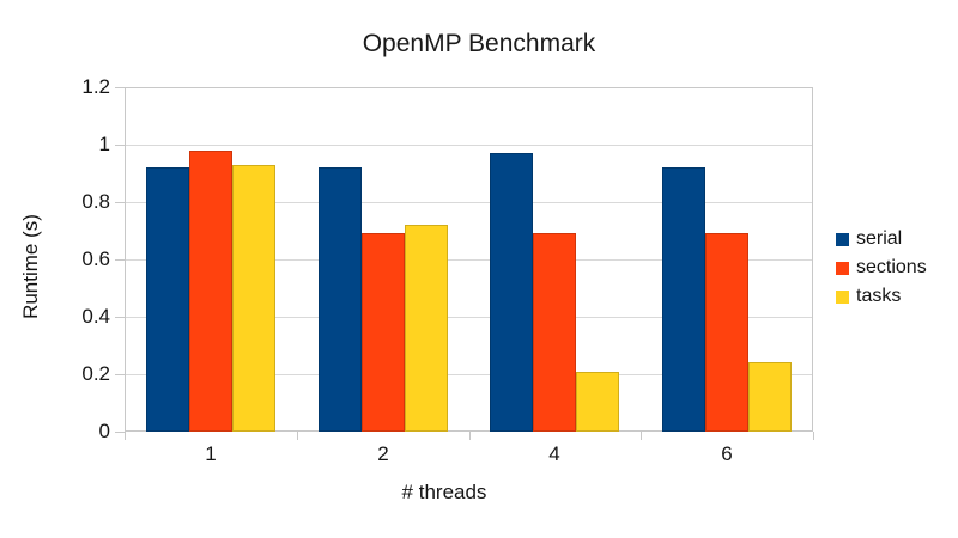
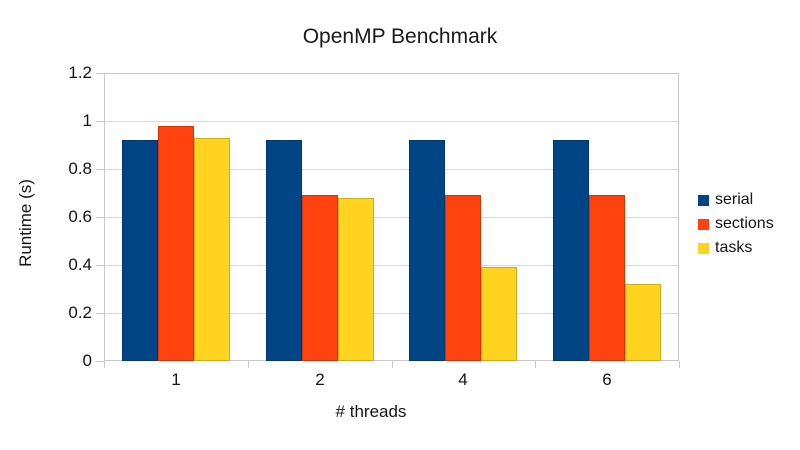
tasks/2: 0.72 -> 0.68
serial/4: 0.97 -> 0.92
tasks/4: 0.21 -> 0.39
tasks/6: 0.24 -> 0.32
